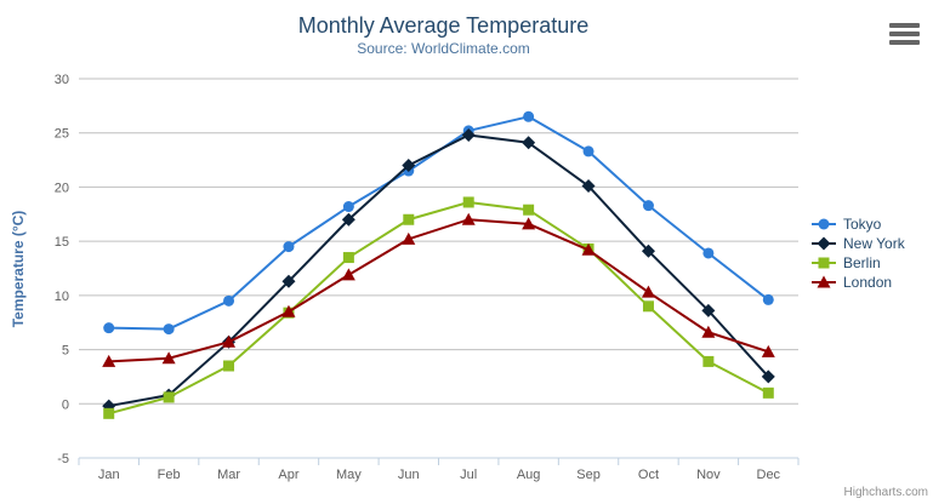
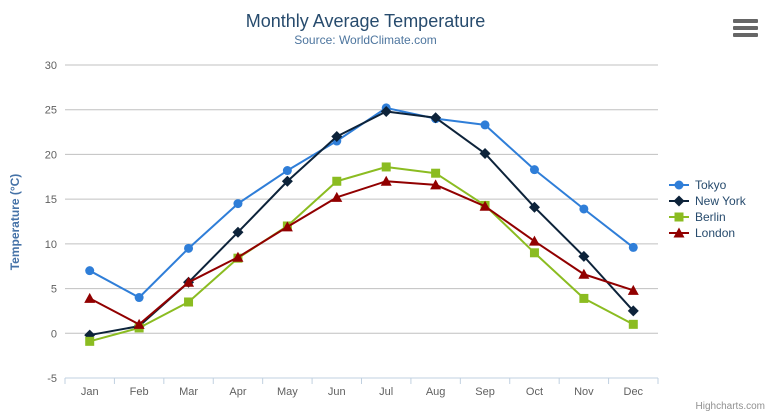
Tokyo/Feb: 7 -> 4
London/Feb: 4 -> 1
Berlin/May: 14 -> 12
Tokyo/Aug: 26 -> 24
